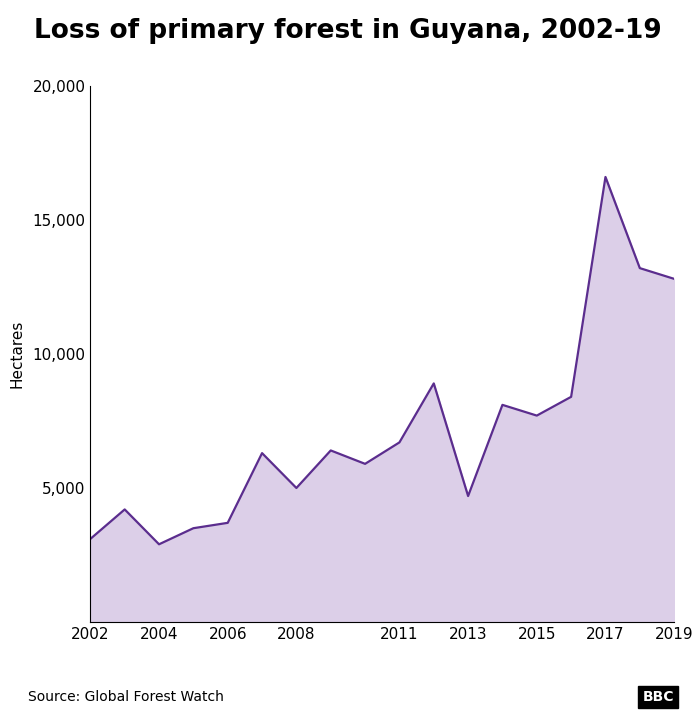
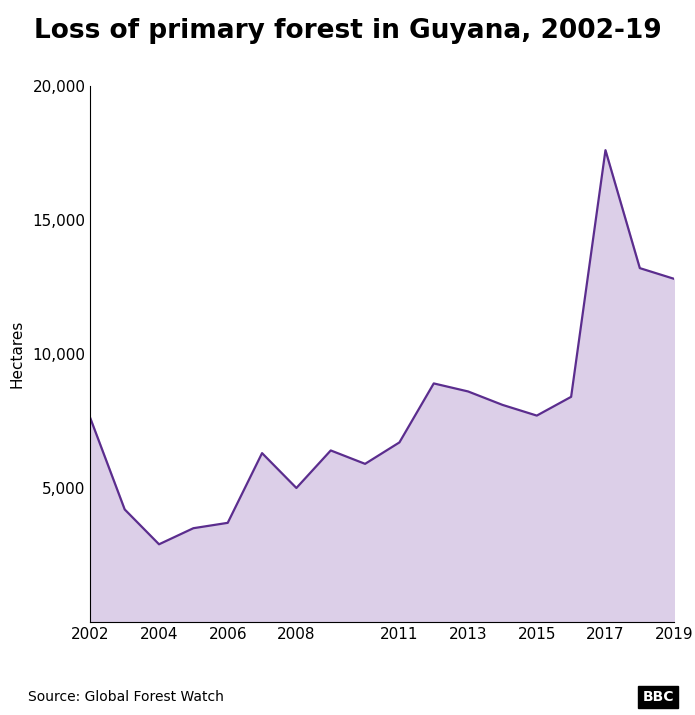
2002: 3,100 -> 7,600
2013: 4,700 -> 8,600
2017: 16,600 -> 17,600
